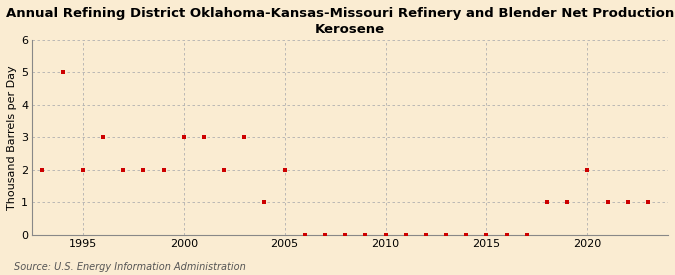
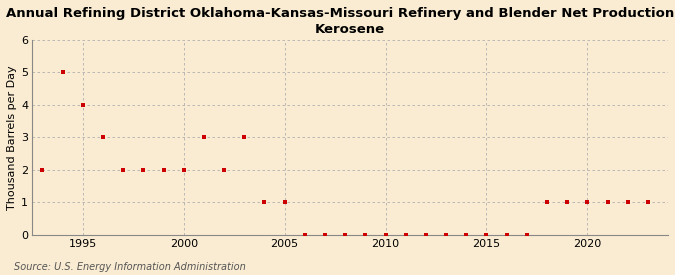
1995: 2 -> 4
2000: 3 -> 2
2005: 2 -> 1
2020: 2 -> 1
